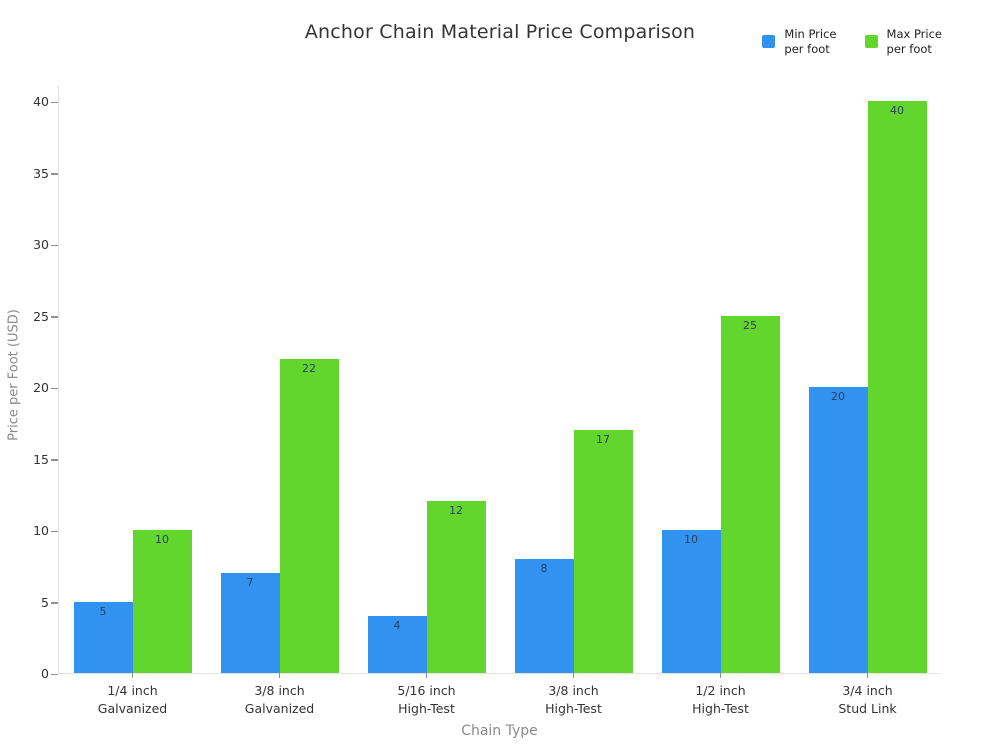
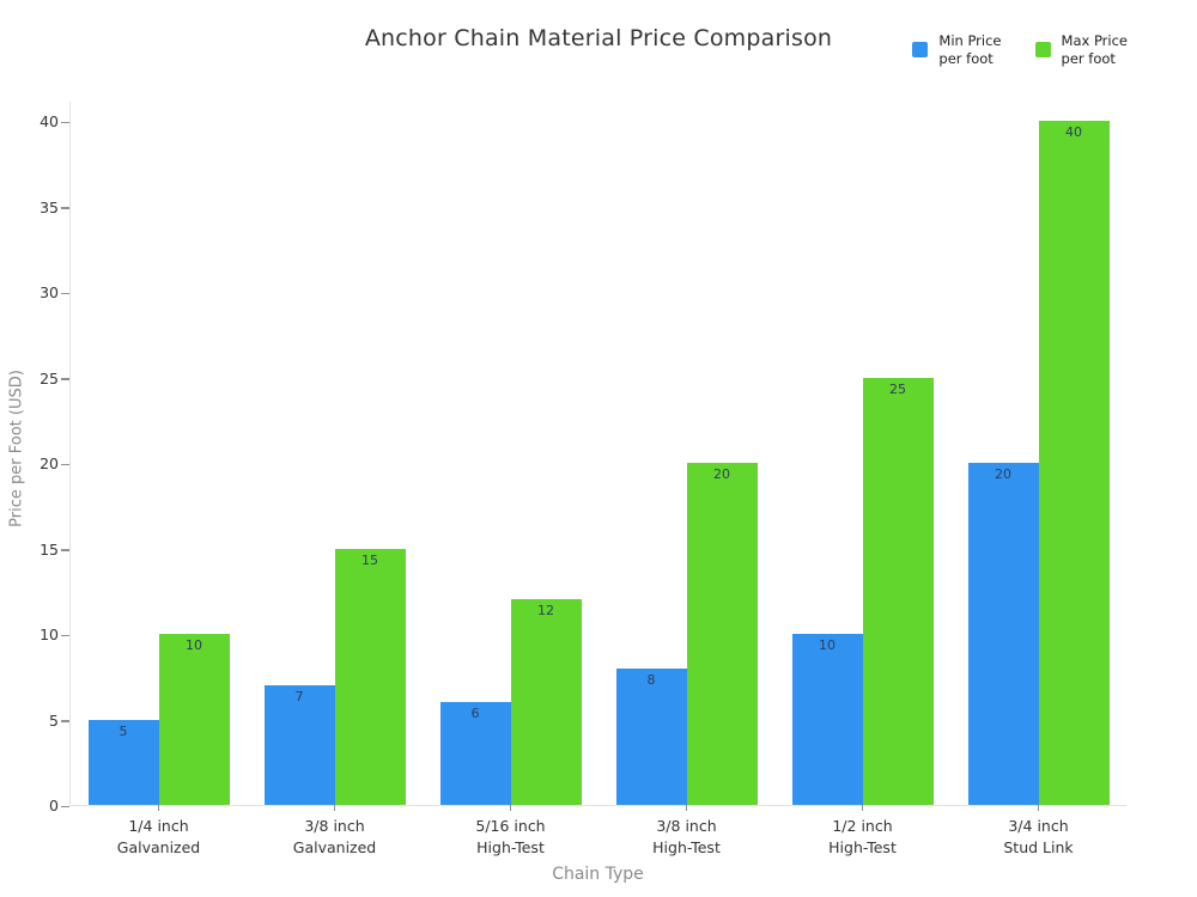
Max Price per foot/3/8 inch Galvanized: 22 -> 15
Min Price per foot/5/16 inch High-Test: 4 -> 6
Max Price per foot/3/8 inch High-Test: 17 -> 20
